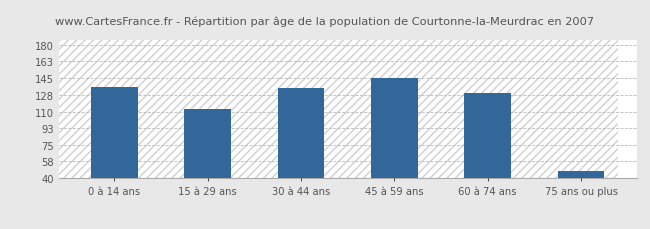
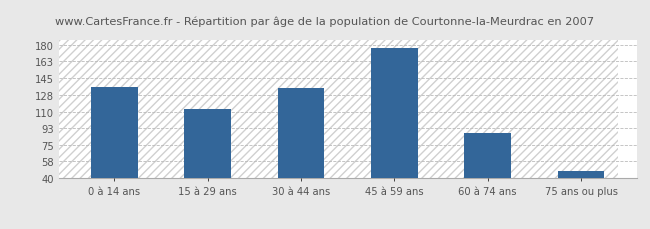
45 à 59 ans: 146 -> 177
60 à 74 ans: 130 -> 88
